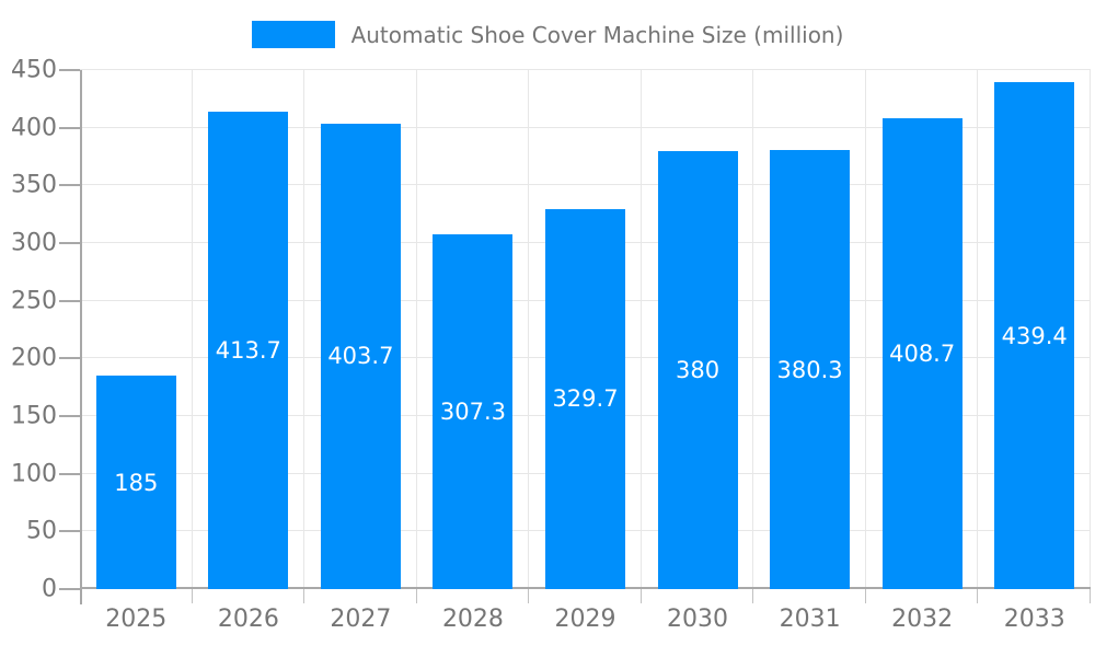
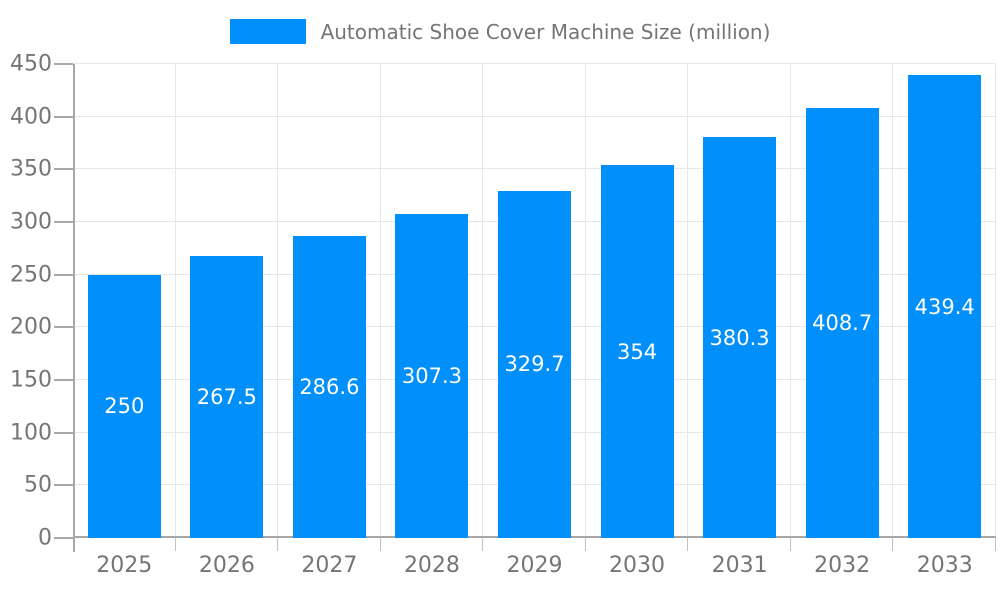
2025: 185 -> 250
2026: 413.7 -> 267.5
2027: 403.7 -> 286.6
2030: 380 -> 354
